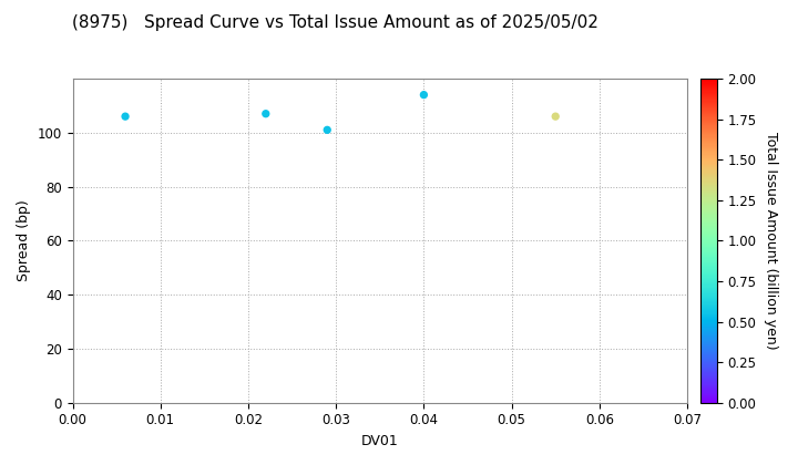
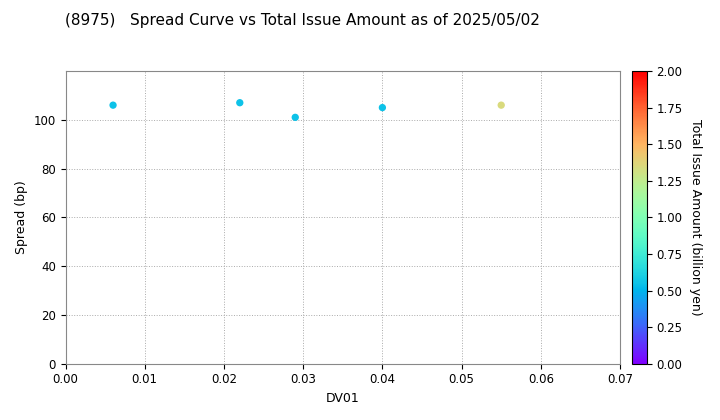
0.04: 114 -> 105
